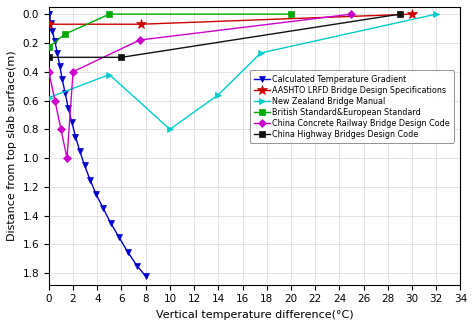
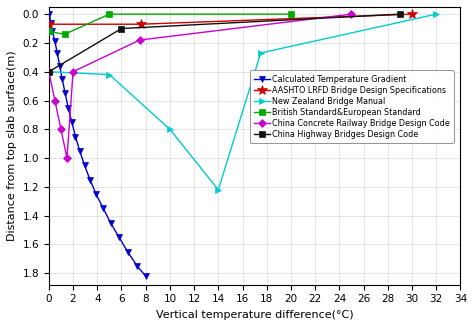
New Zealand Bridge Manual/0: 0.58 -> 0.40
British Standard&European Standard/0: 0.23 -> 0.12
China Highway Bridges Design Code/0: 0.3 -> 0.4
China Highway Bridges Design Code/6: 0.3 -> 0.1
New Zealand Bridge Manual/14: 0.56 -> 1.22
